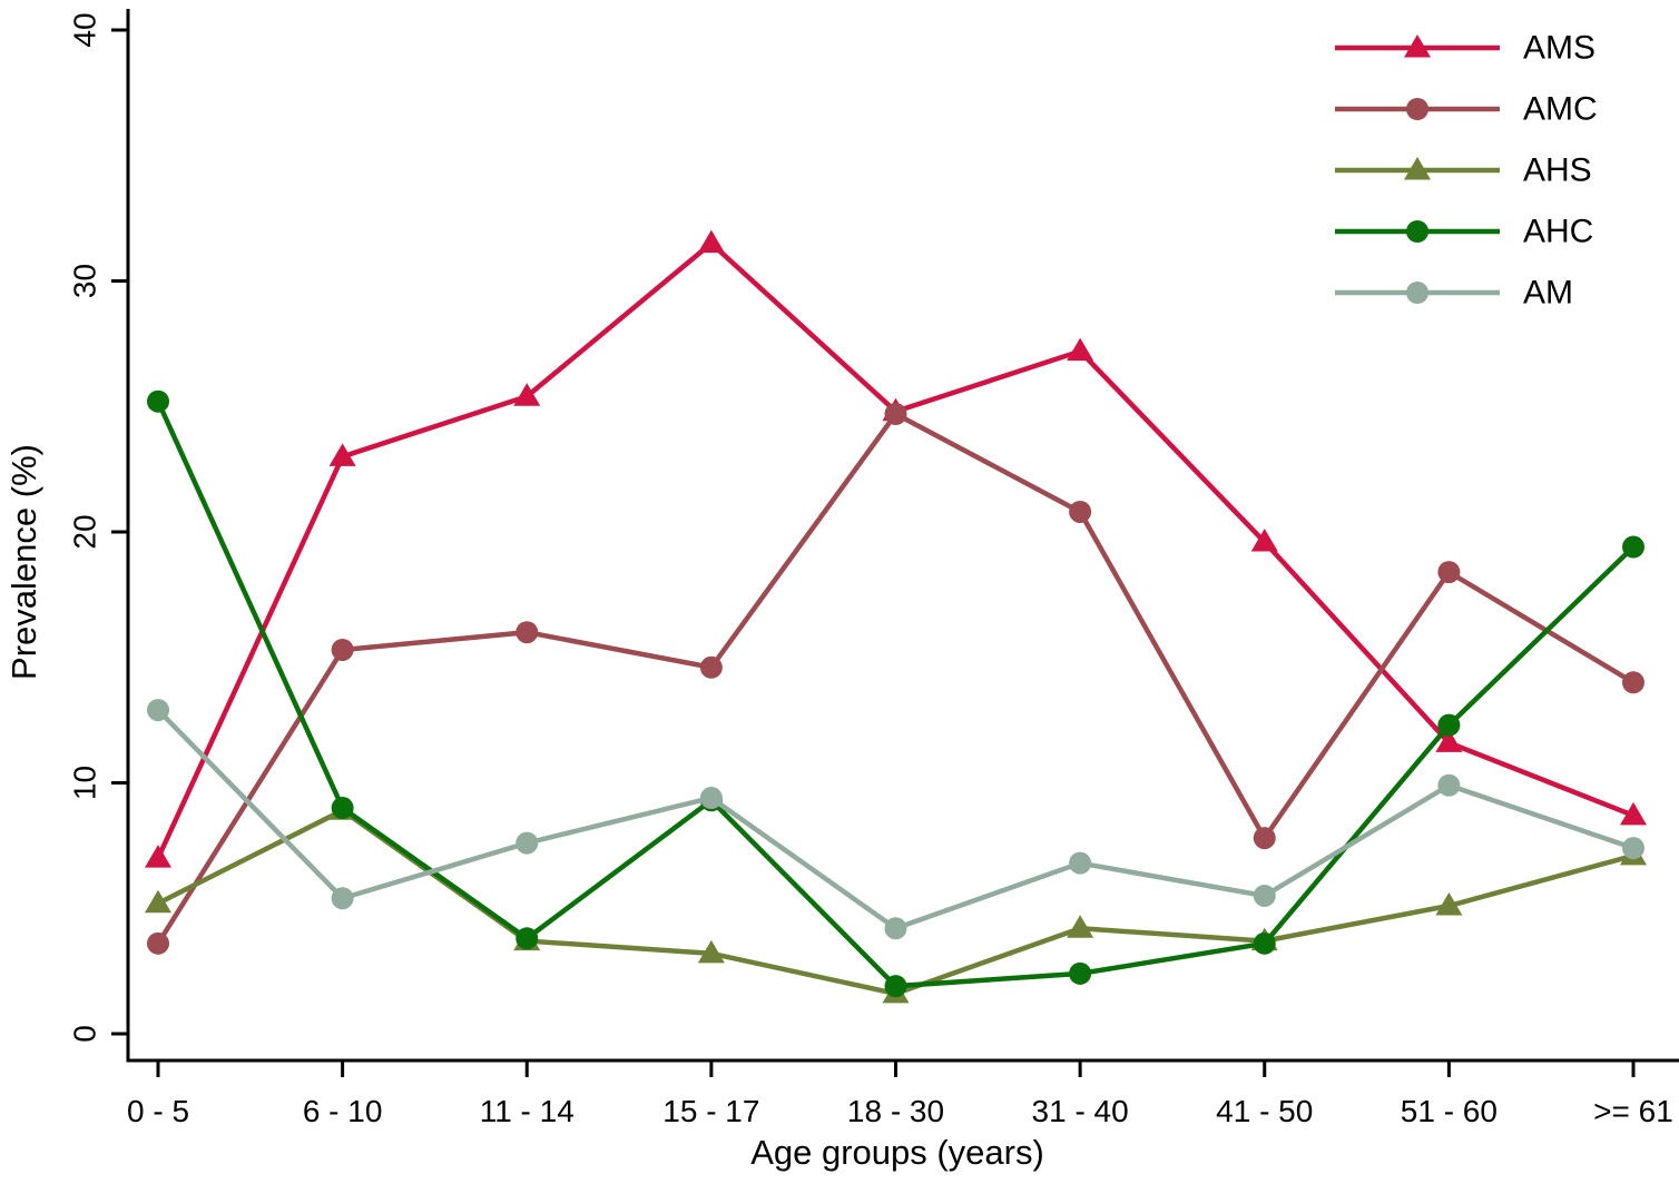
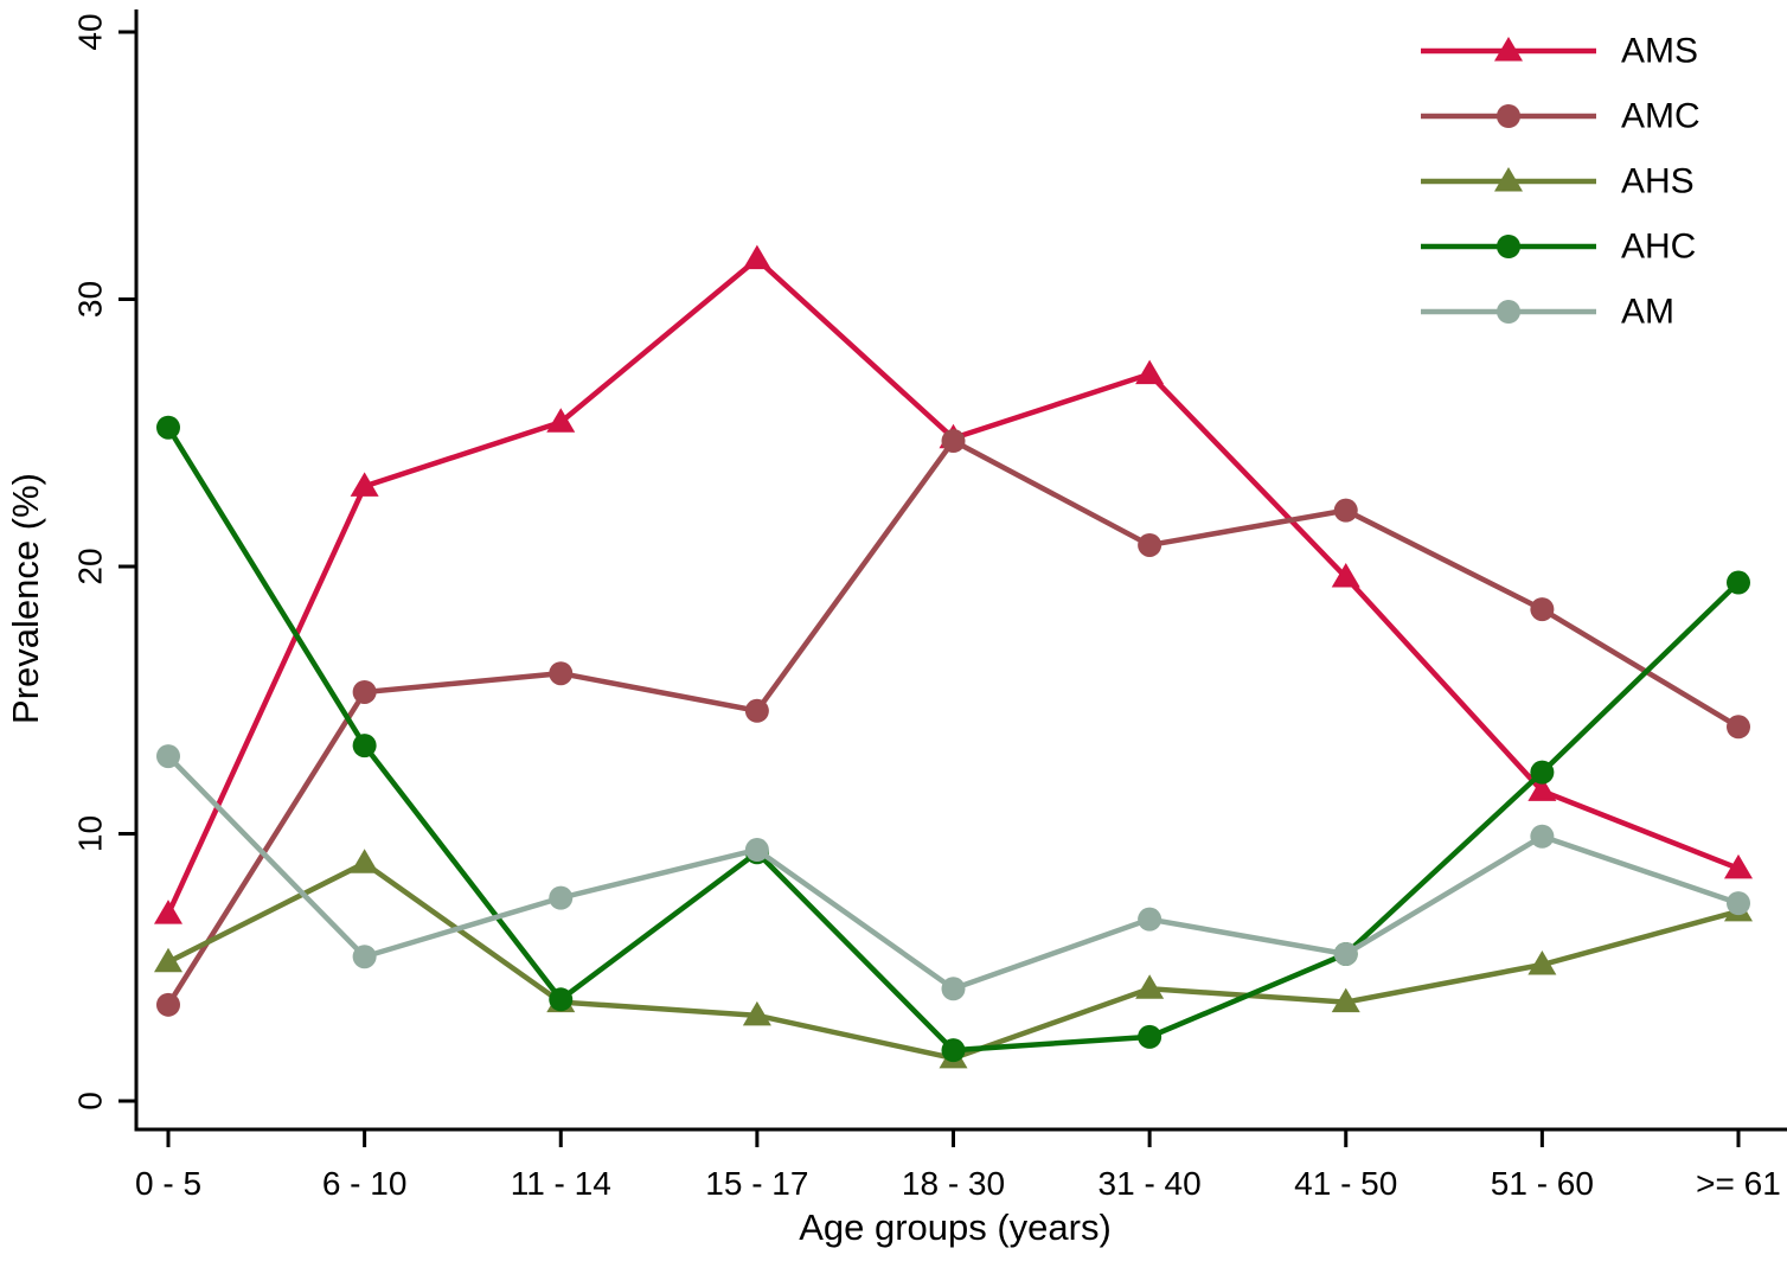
AHC/6 - 10: 9.0 -> 13.3
AMC/41 - 50: 7.8 -> 22.1
AHC/41 - 50: 3.6 -> 5.5
